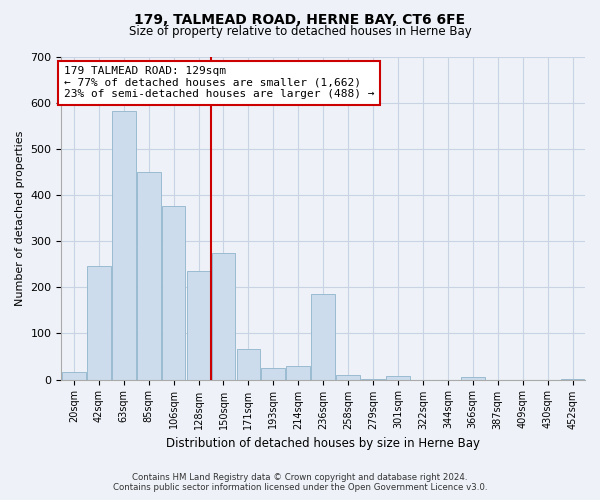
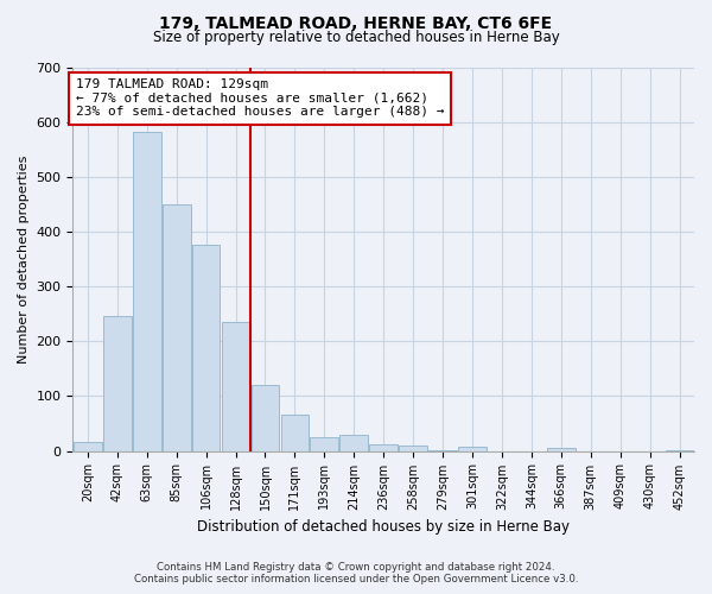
150sqm: 275 -> 121
236sqm: 185 -> 13
